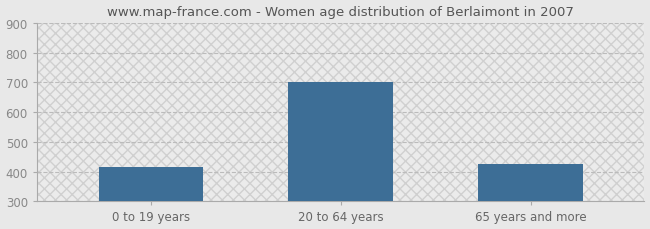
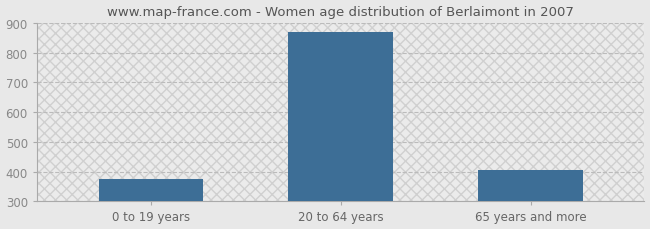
0 to 19 years: 415 -> 375
20 to 64 years: 700 -> 868
65 years and more: 425 -> 407
